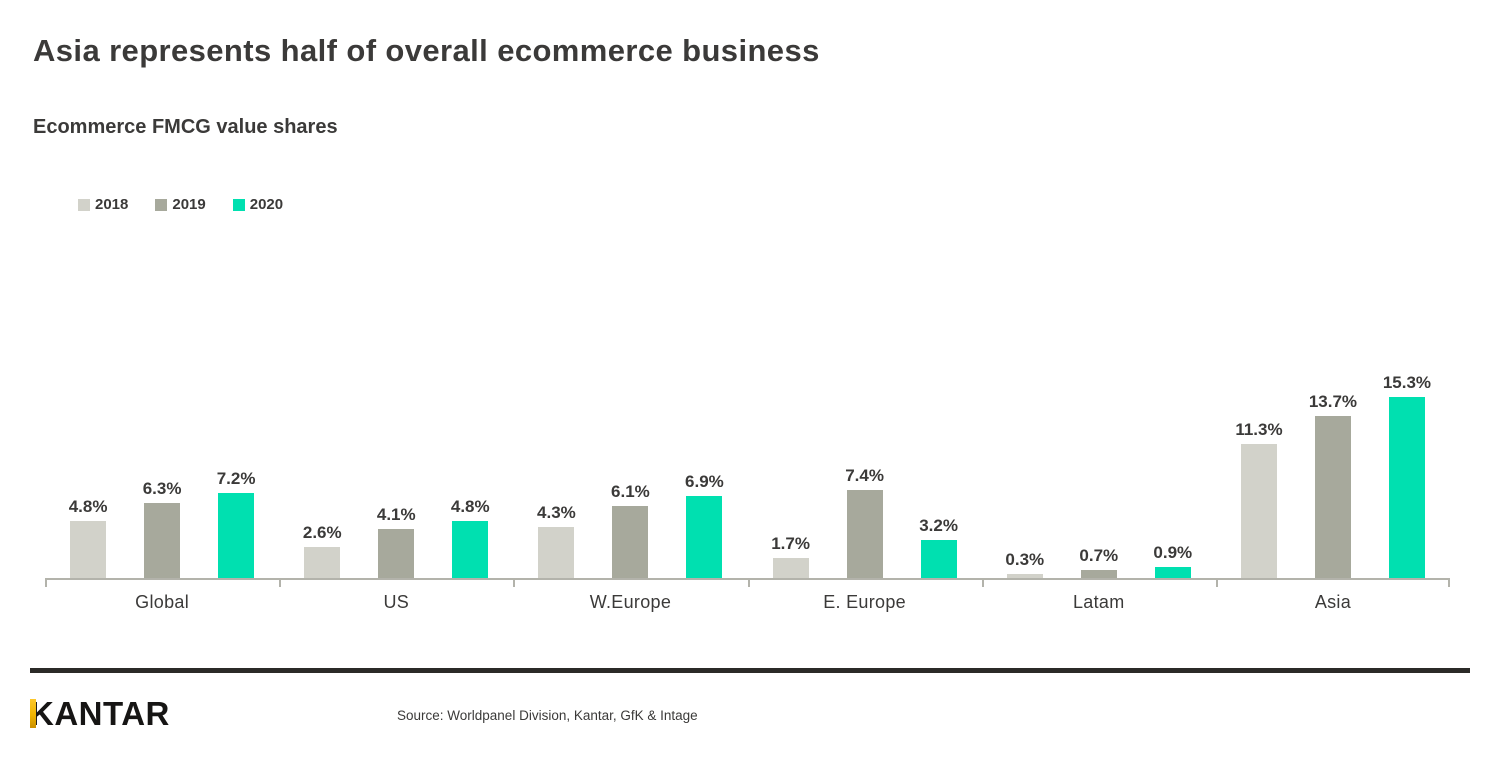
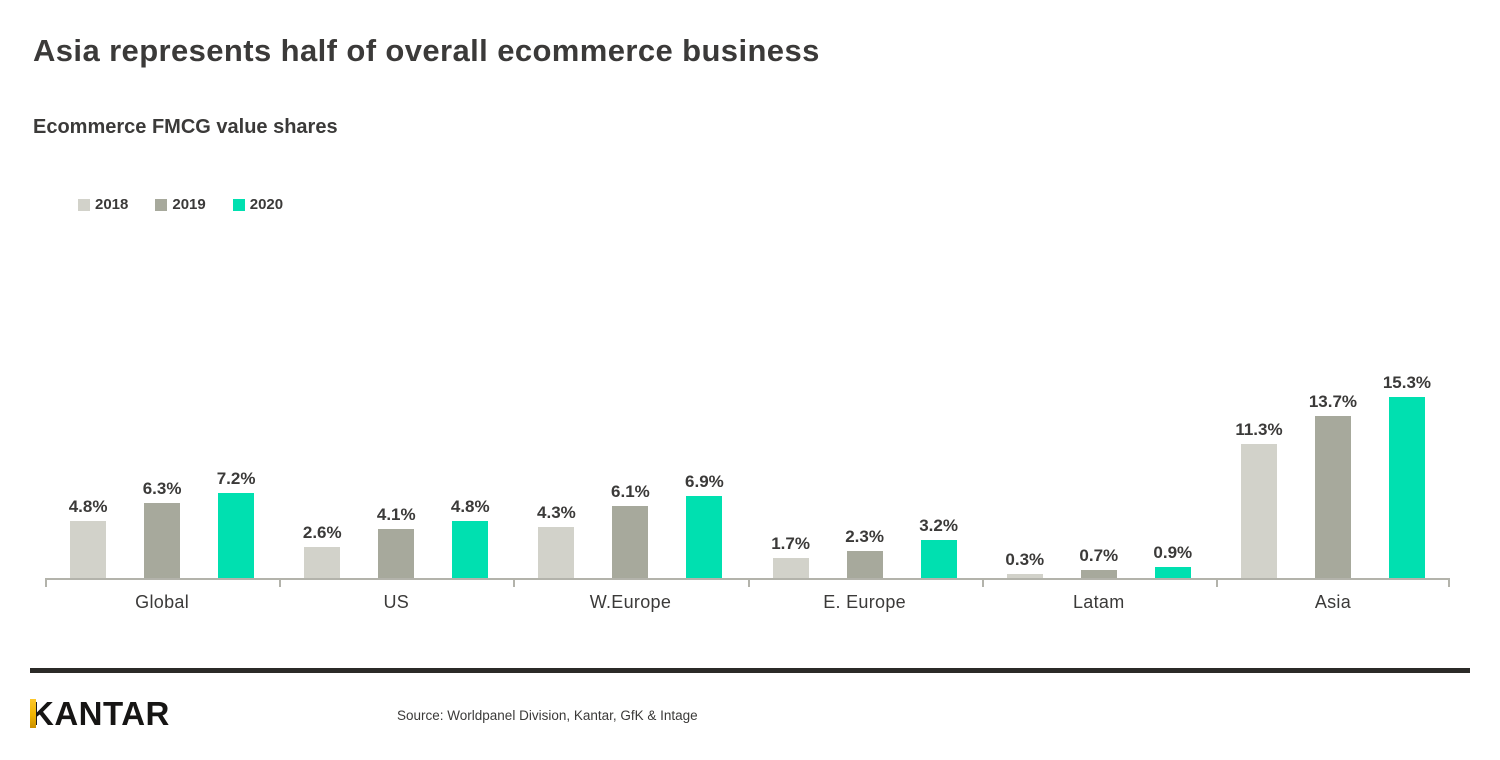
2019/E. Europe: 7.4% -> 2.3%
